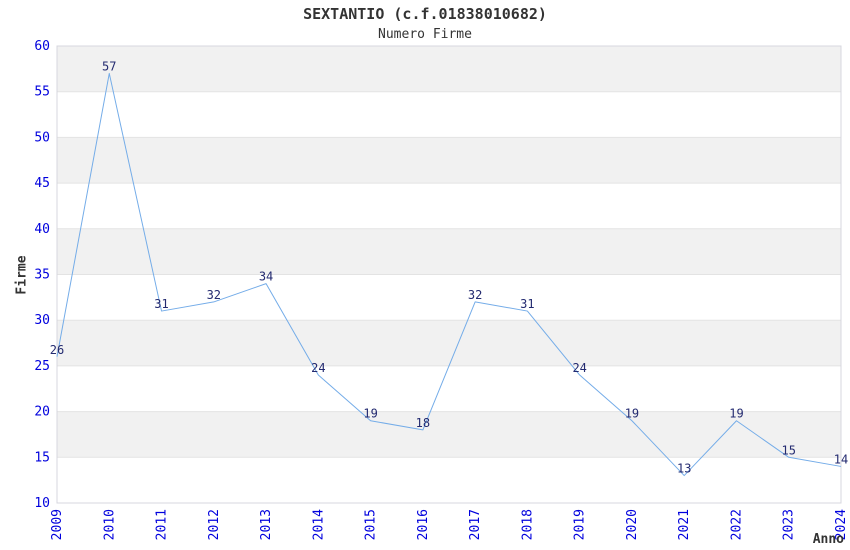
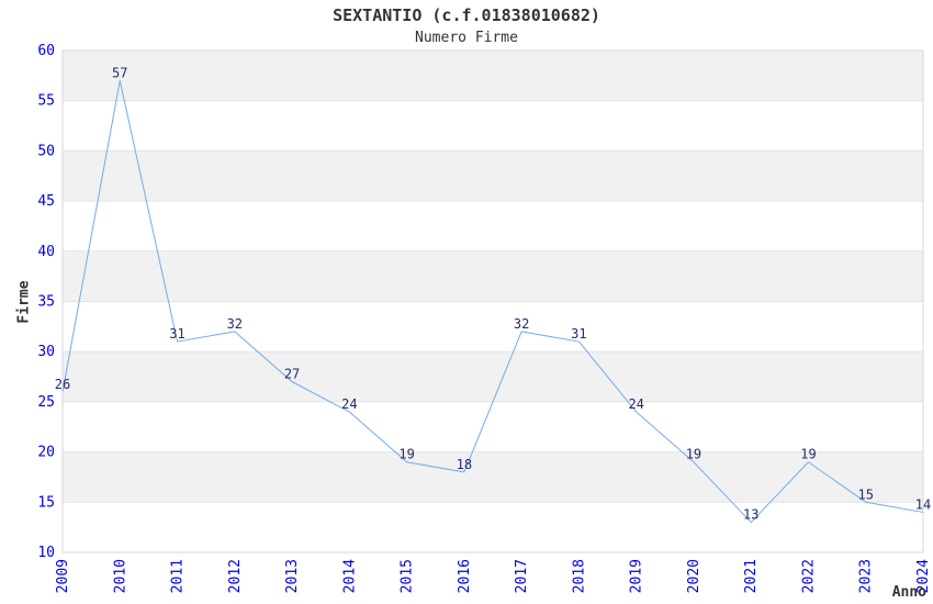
2013: 34 -> 27
